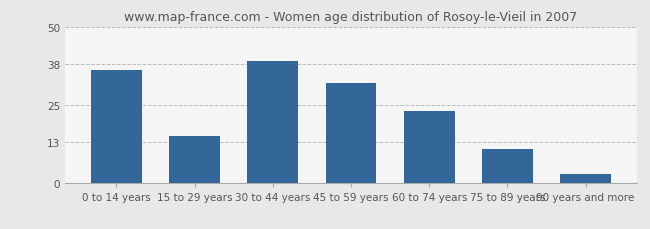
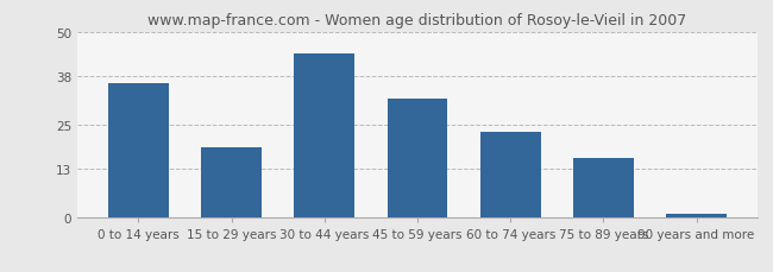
15 to 29 years: 15 -> 19
30 to 44 years: 39 -> 44
75 to 89 years: 11 -> 16
90 years and more: 3 -> 1
